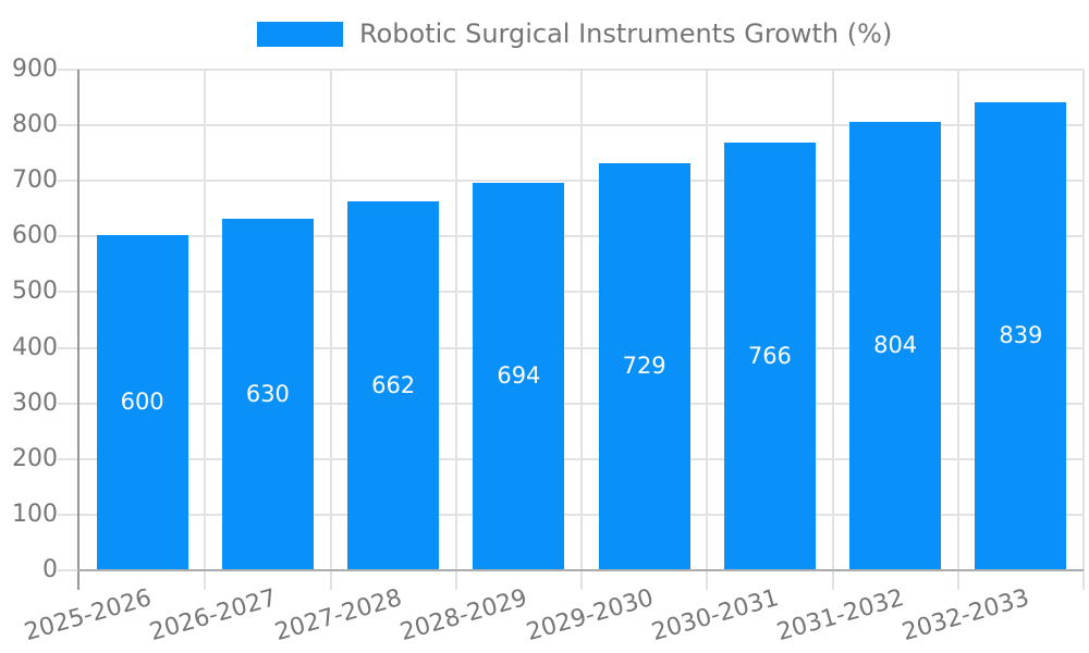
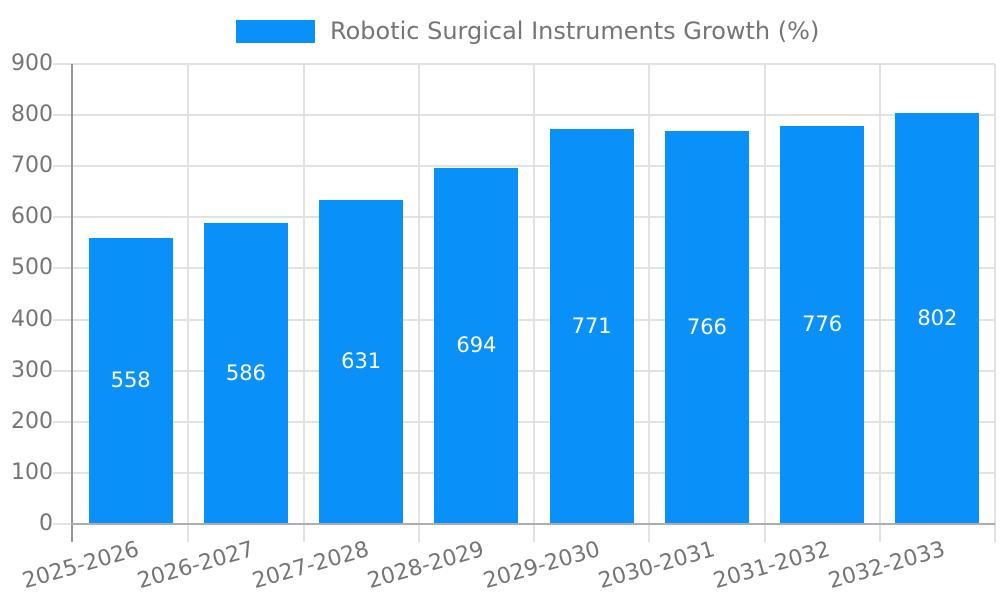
2025-2026: 600 -> 558
2026-2027: 630 -> 586
2027-2028: 662 -> 631
2029-2030: 729 -> 771
2031-2032: 804 -> 776
2032-2033: 839 -> 802
